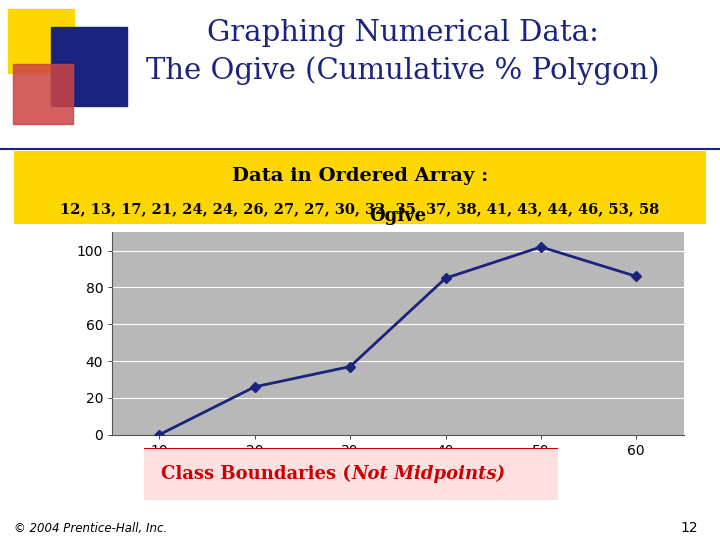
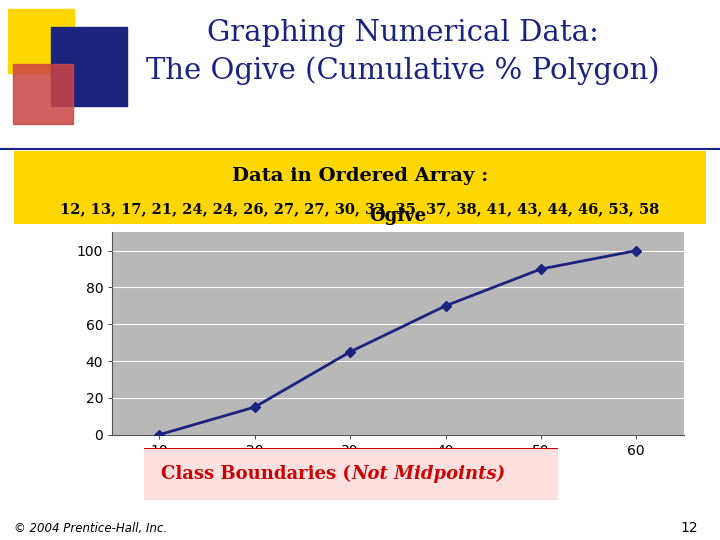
20: 26 -> 15
30: 37 -> 45
40: 85 -> 70
50: 102 -> 90
60: 86 -> 100
